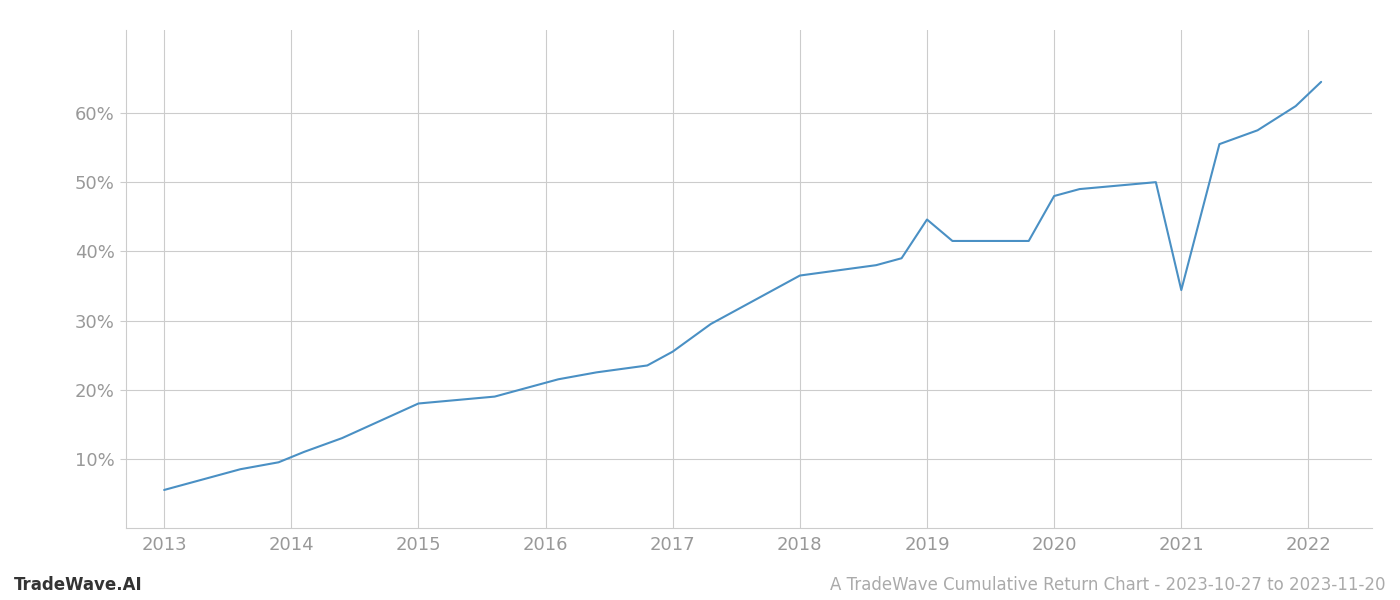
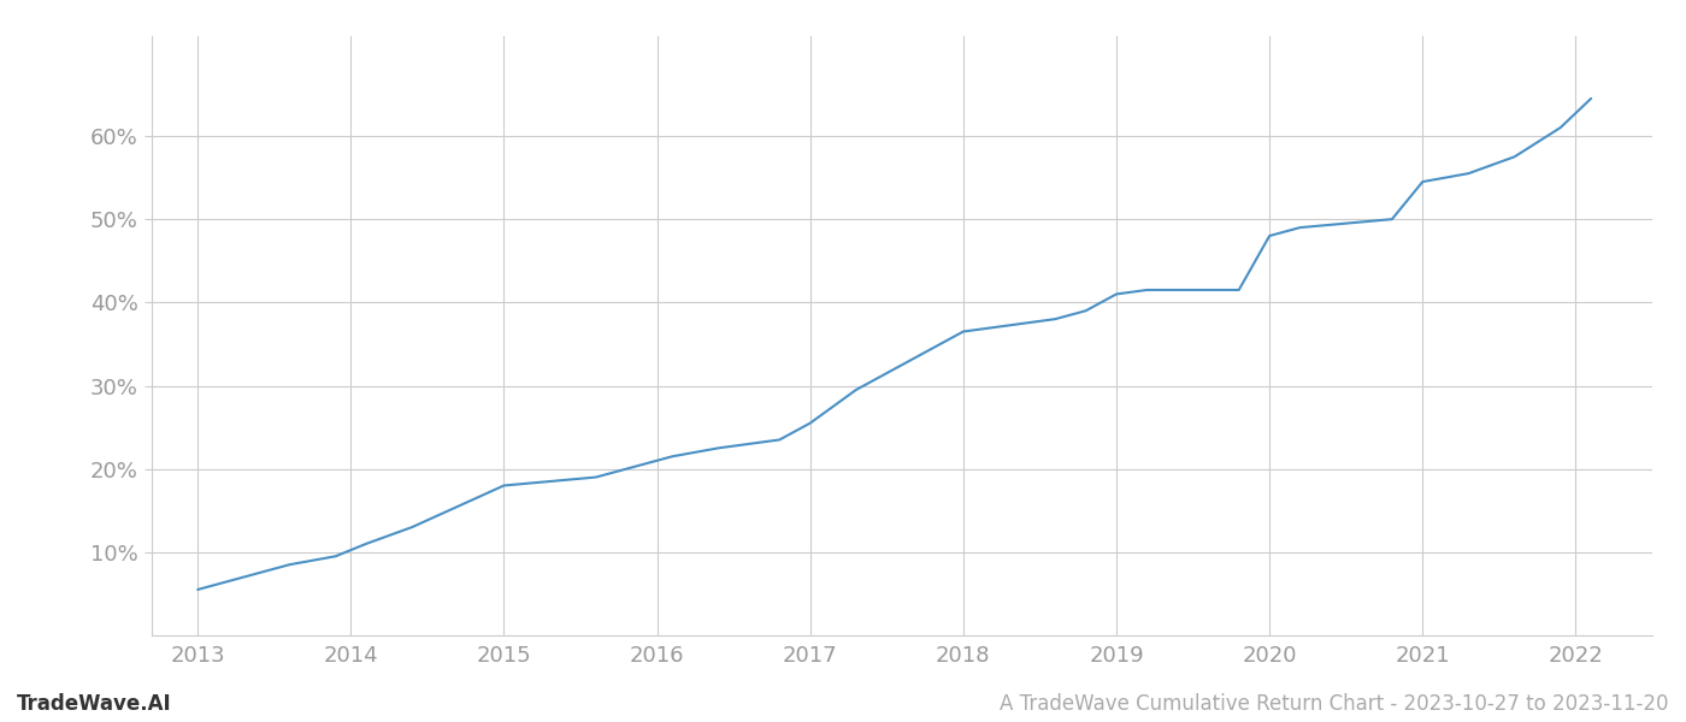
2019: 44.6% -> 41.0%
2021: 34.4% -> 54.5%
